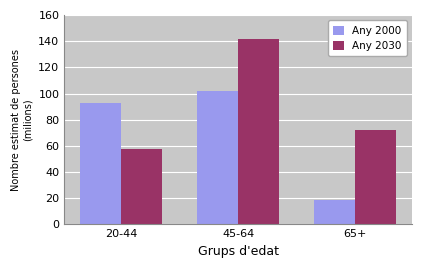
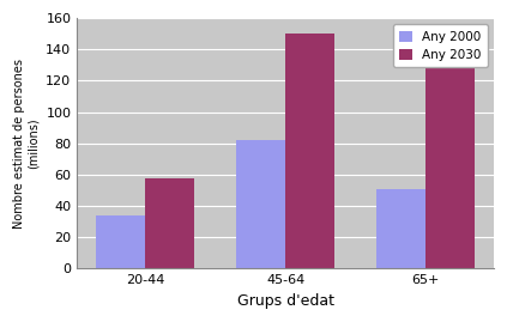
Any 2000/20-44: 93 -> 34
Any 2000/45-64: 102 -> 82
Any 2030/45-64: 142 -> 150
Any 2000/65+: 19 -> 51
Any 2030/65+: 72 -> 131
